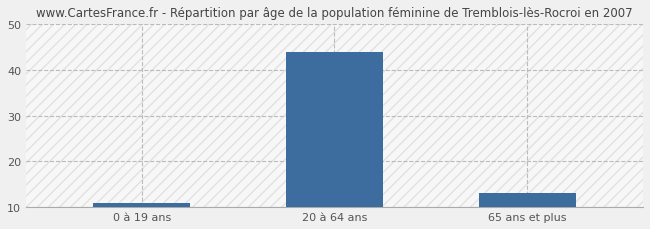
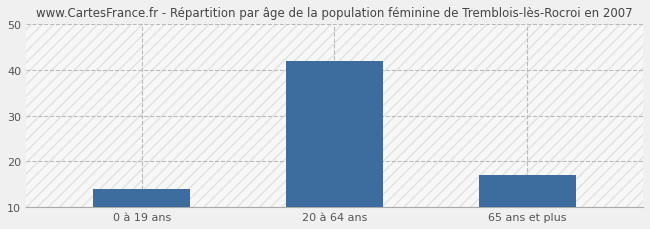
0 à 19 ans: 11 -> 14
20 à 64 ans: 44 -> 42
65 ans et plus: 13 -> 17
